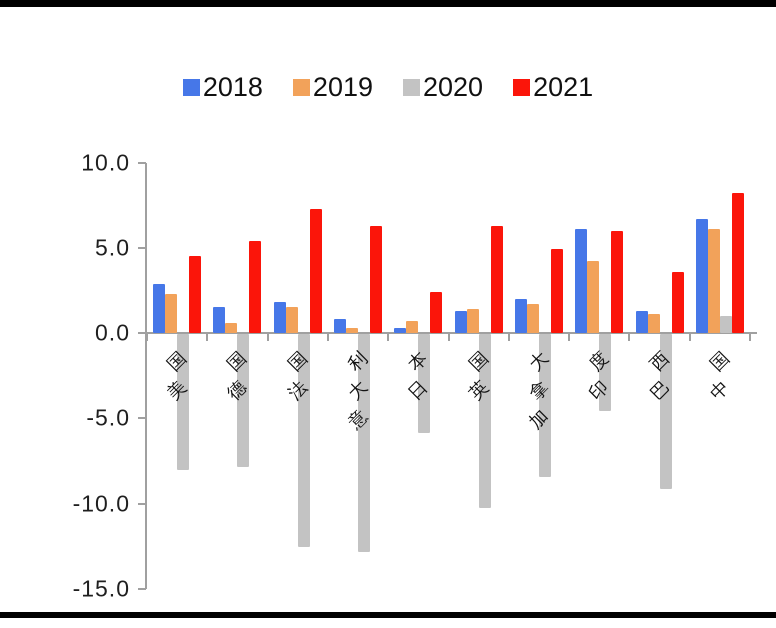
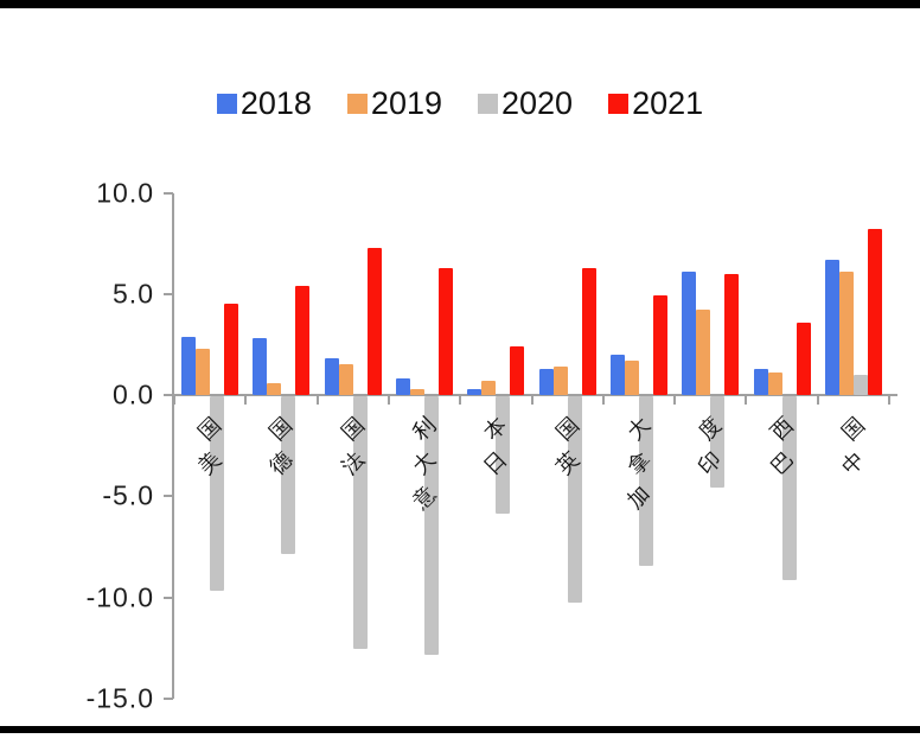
2020/美国: -8.0 -> -9.6
2018/德国: 1.5 -> 2.8
